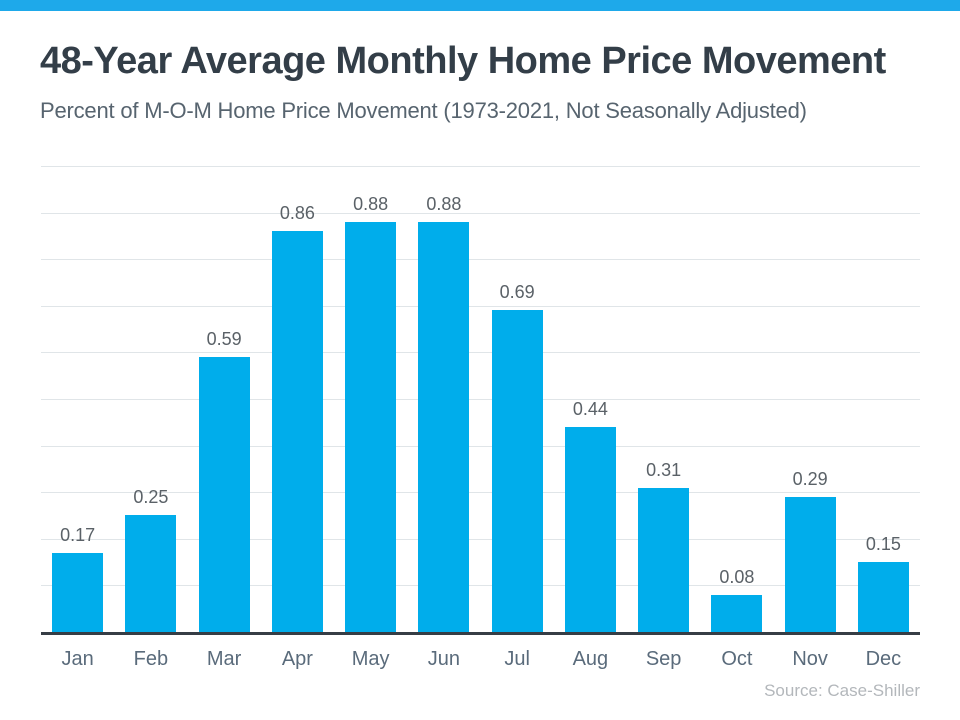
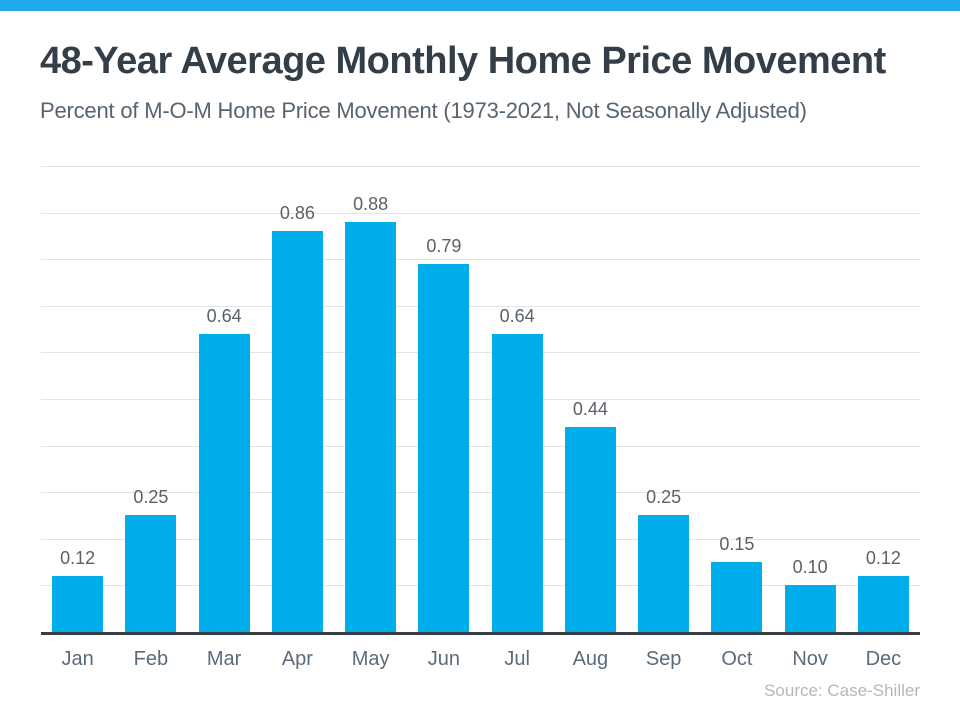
Jan: 0.17 -> 0.12
Mar: 0.59 -> 0.64
Jun: 0.88 -> 0.79
Jul: 0.69 -> 0.64
Sep: 0.31 -> 0.25
Oct: 0.08 -> 0.15
Nov: 0.29 -> 0.10
Dec: 0.15 -> 0.12
